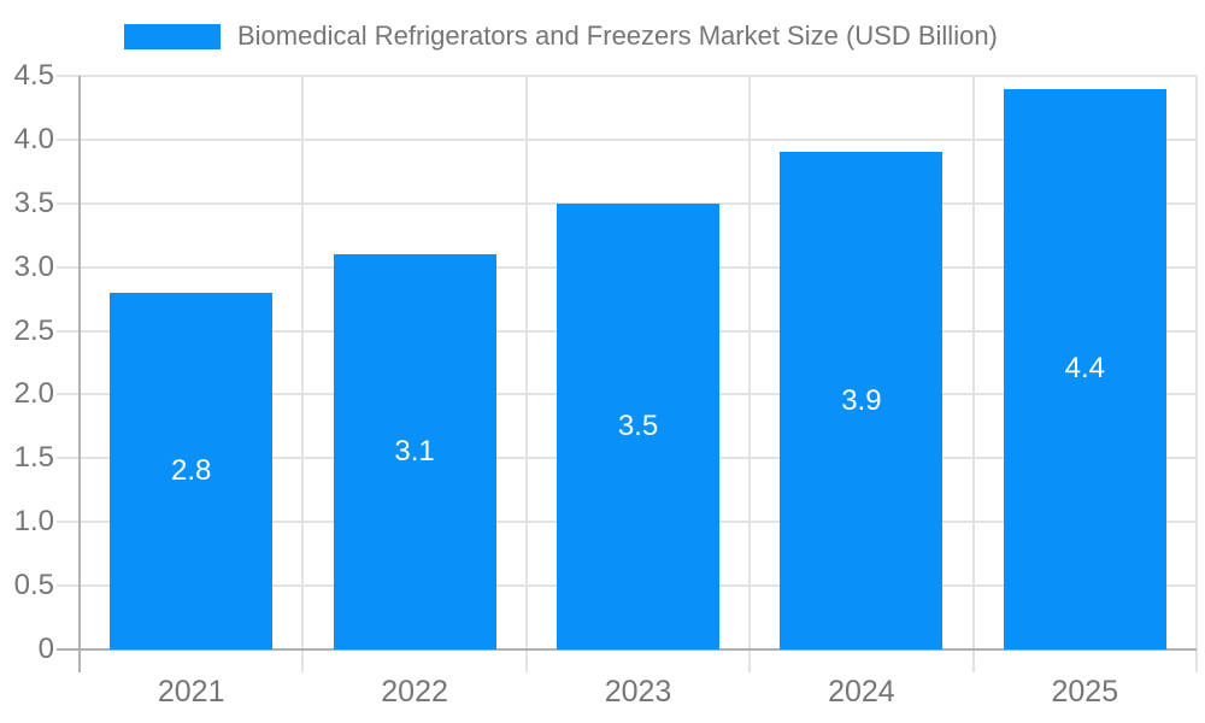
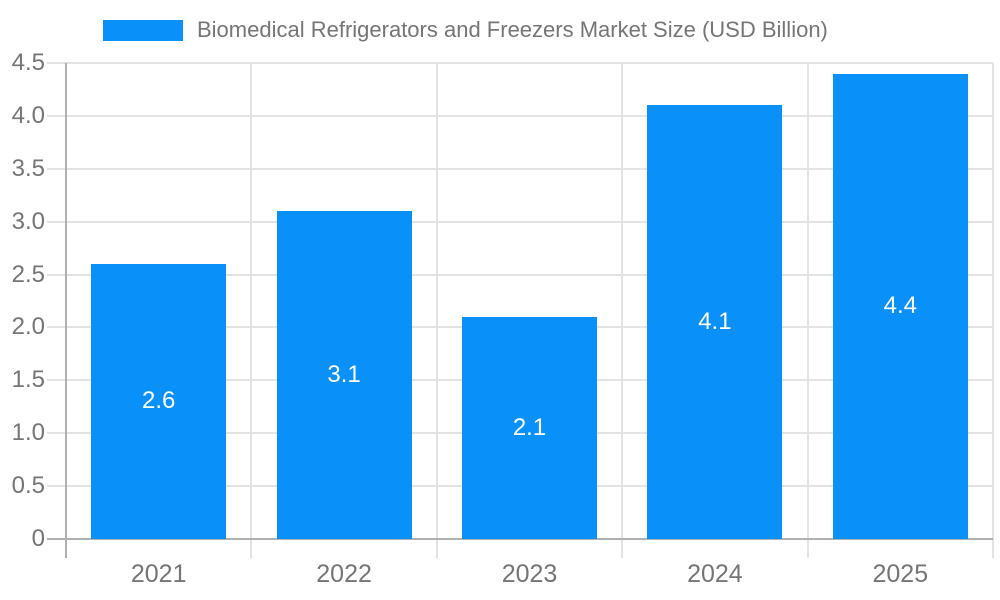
2021: 2.8 -> 2.6
2023: 3.5 -> 2.1
2024: 3.9 -> 4.1
